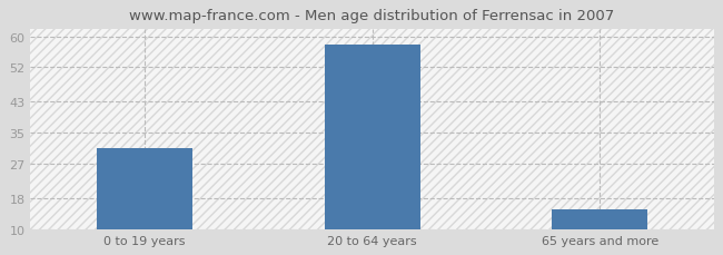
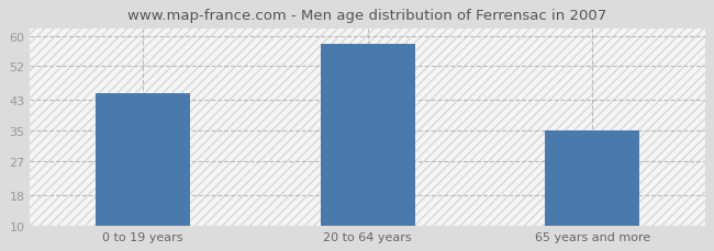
0 to 19 years: 31 -> 45
65 years and more: 15 -> 35
